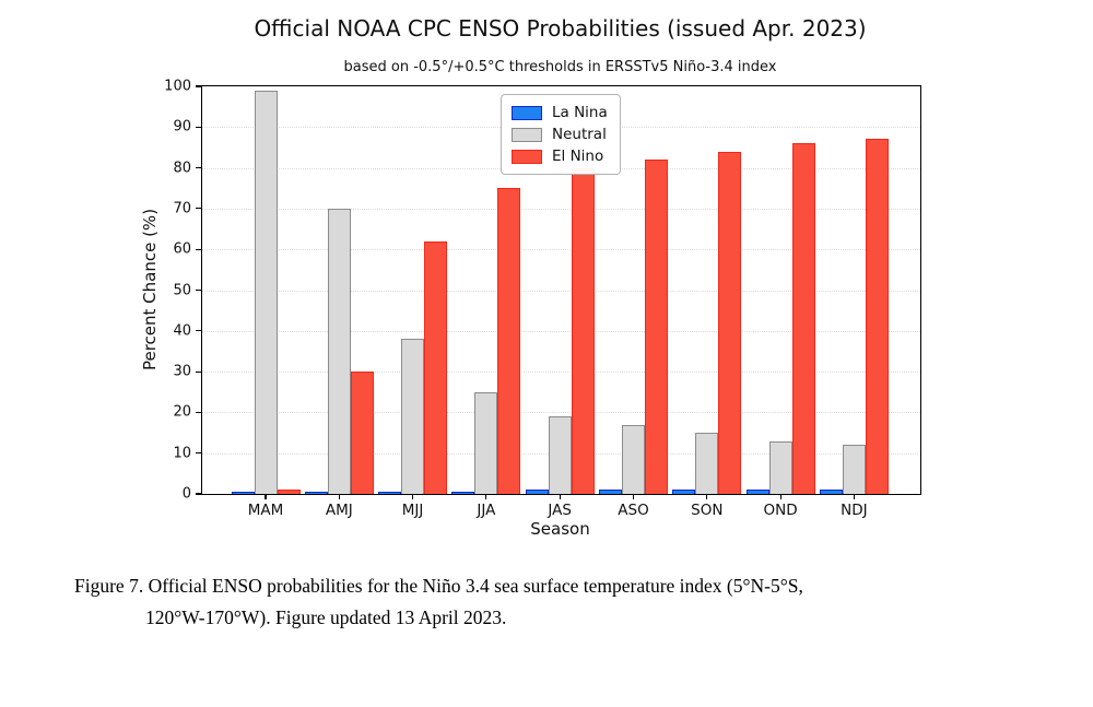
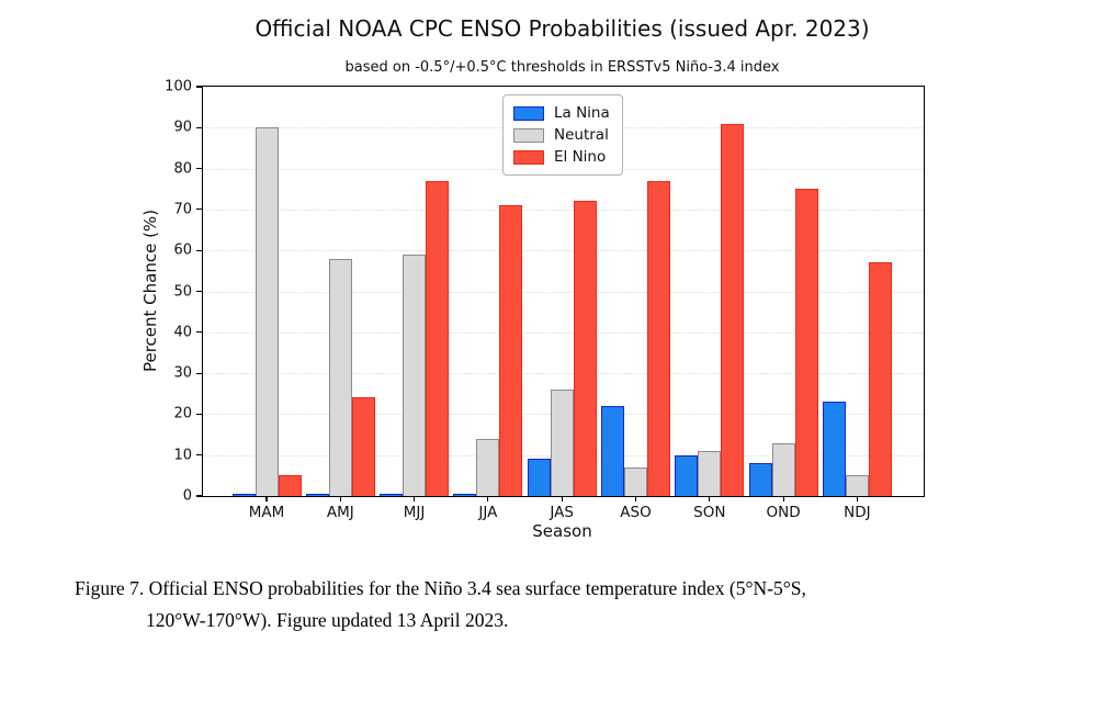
Neutral/MAM: 99 -> 90
El Nino/MAM: 1 -> 5
Neutral/AMJ: 70 -> 58
El Nino/AMJ: 30 -> 24
Neutral/MJJ: 38 -> 59
El Nino/MJJ: 62 -> 77
Neutral/JJA: 25 -> 14
El Nino/JJA: 75 -> 71
La Nina/JAS: 1 -> 9
Neutral/JAS: 19 -> 26
El Nino/JAS: 80 -> 72
La Nina/ASO: 1 -> 22
Neutral/ASO: 17 -> 7
El Nino/ASO: 82 -> 77
La Nina/SON: 1 -> 10
Neutral/SON: 15 -> 11
El Nino/SON: 84 -> 91
La Nina/OND: 1 -> 8
El Nino/OND: 86 -> 75
La Nina/NDJ: 1 -> 23
Neutral/NDJ: 12 -> 5
El Nino/NDJ: 87 -> 57
